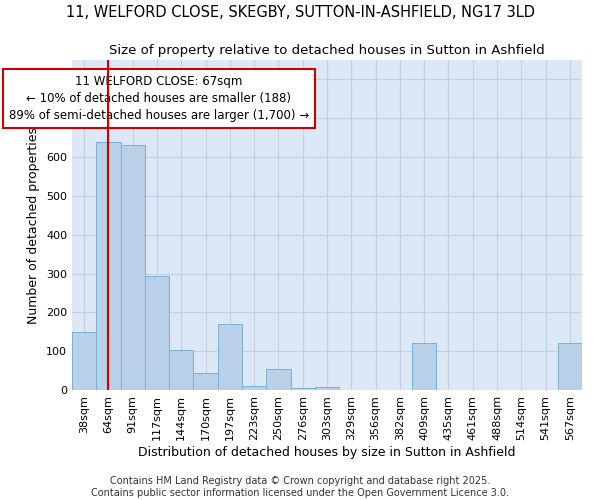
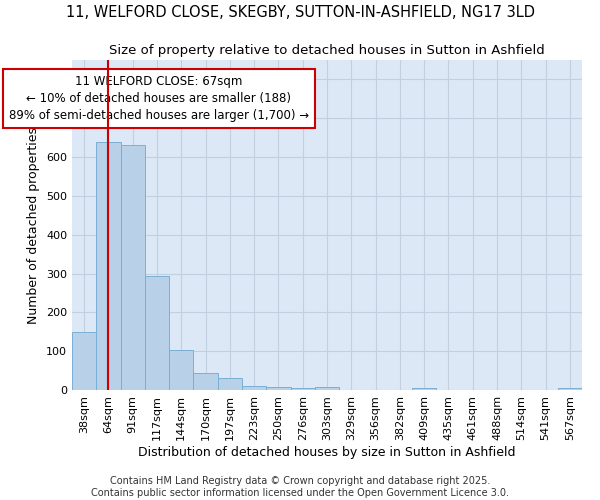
197sqm: 170 -> 30
250sqm: 55 -> 8
409sqm: 120 -> 5
567sqm: 120 -> 5
